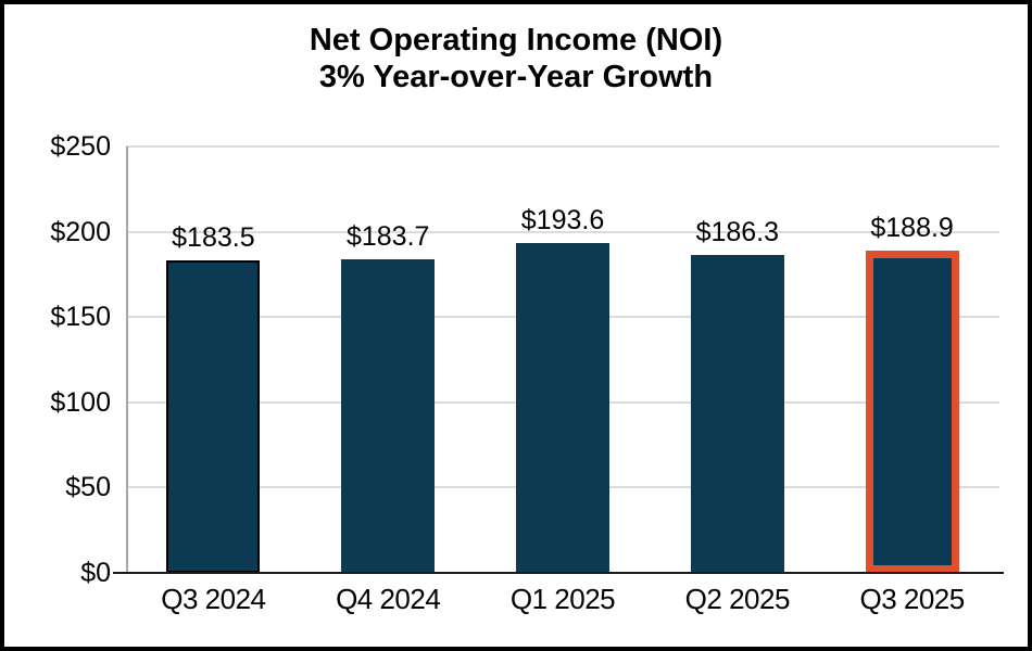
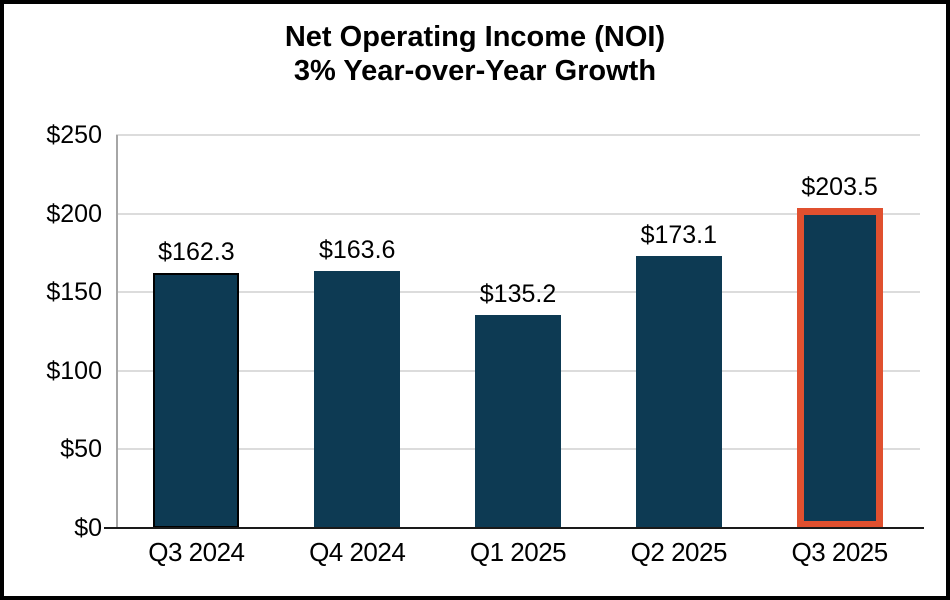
Q3 2024: $183.5 -> $162.3
Q4 2024: $183.7 -> $163.6
Q1 2025: $193.6 -> $135.2
Q2 2025: $186.3 -> $173.1
Q3 2025: $188.9 -> $203.5
